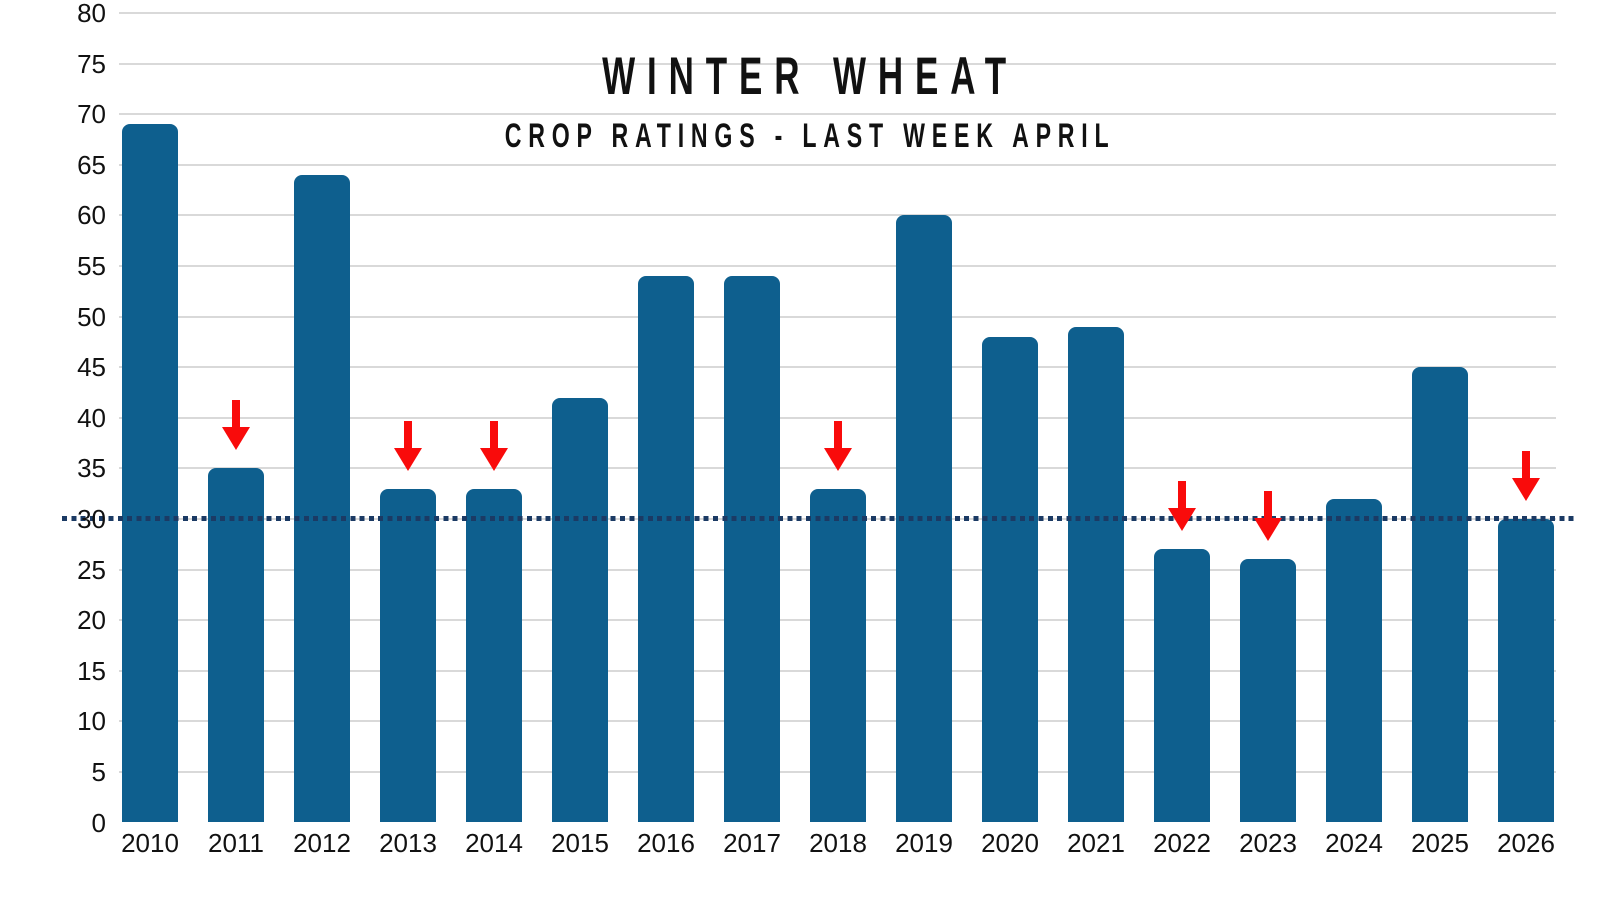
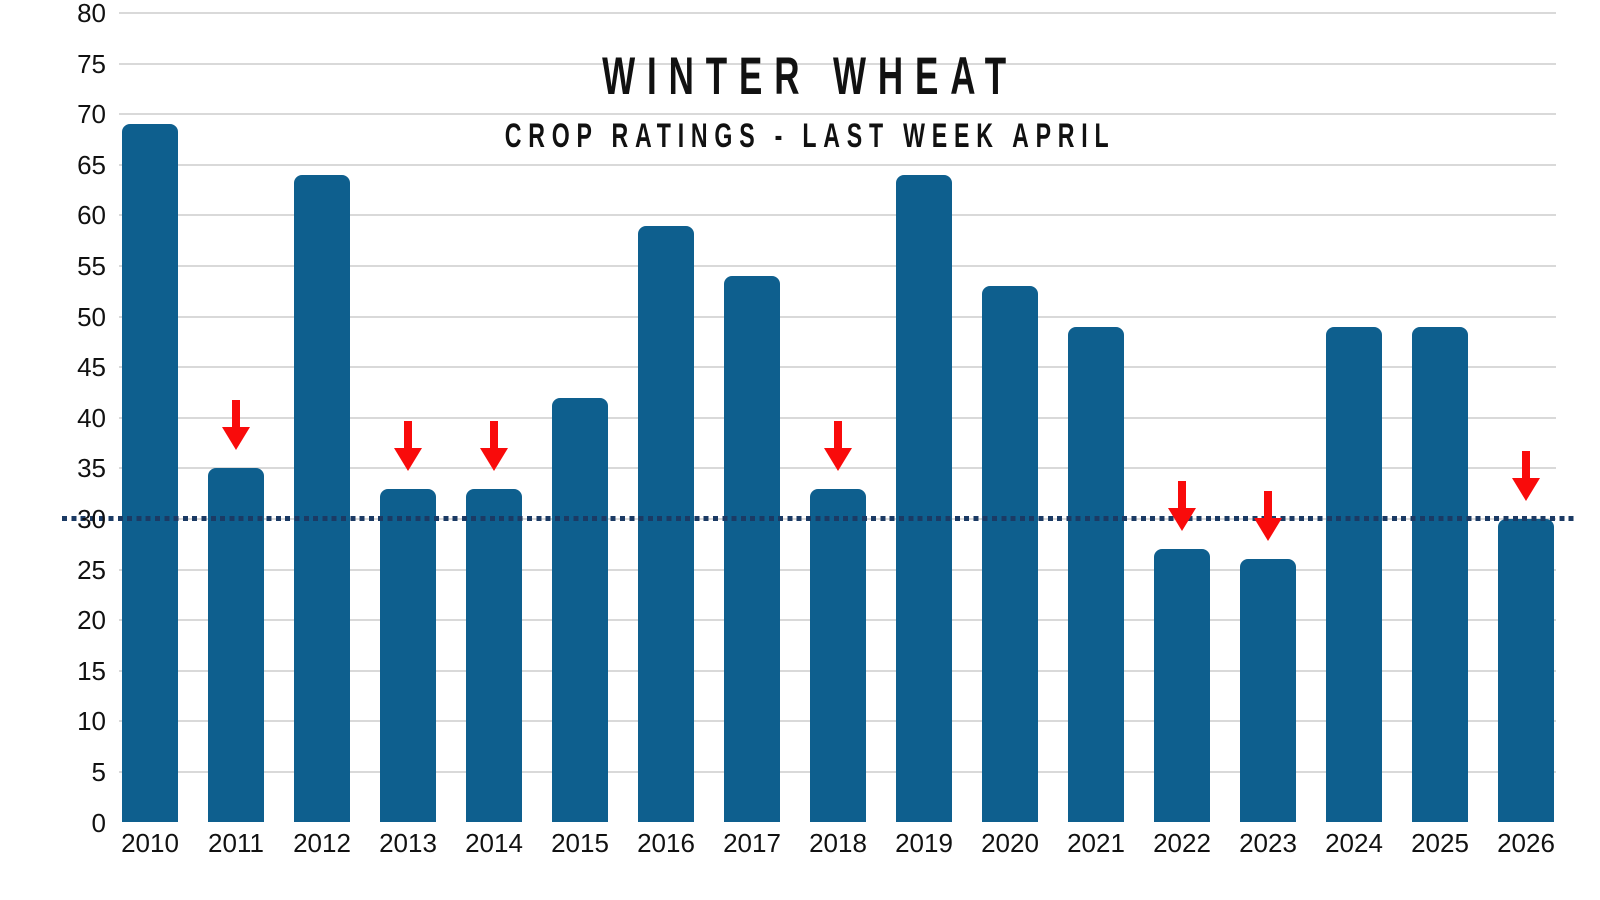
2016: 54 -> 59
2019: 60 -> 64
2020: 48 -> 53
2024: 32 -> 49
2025: 45 -> 49
